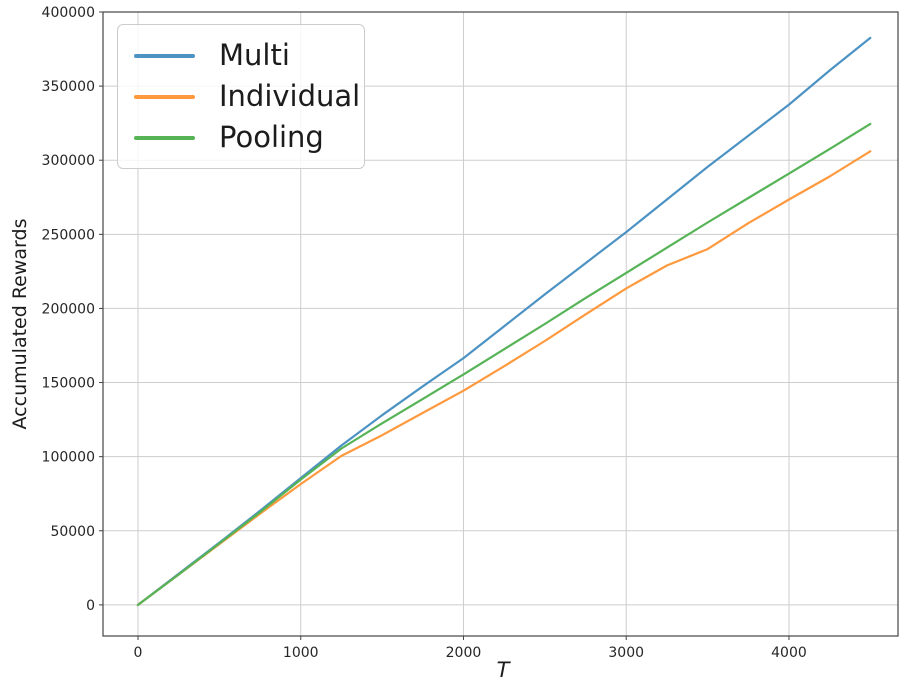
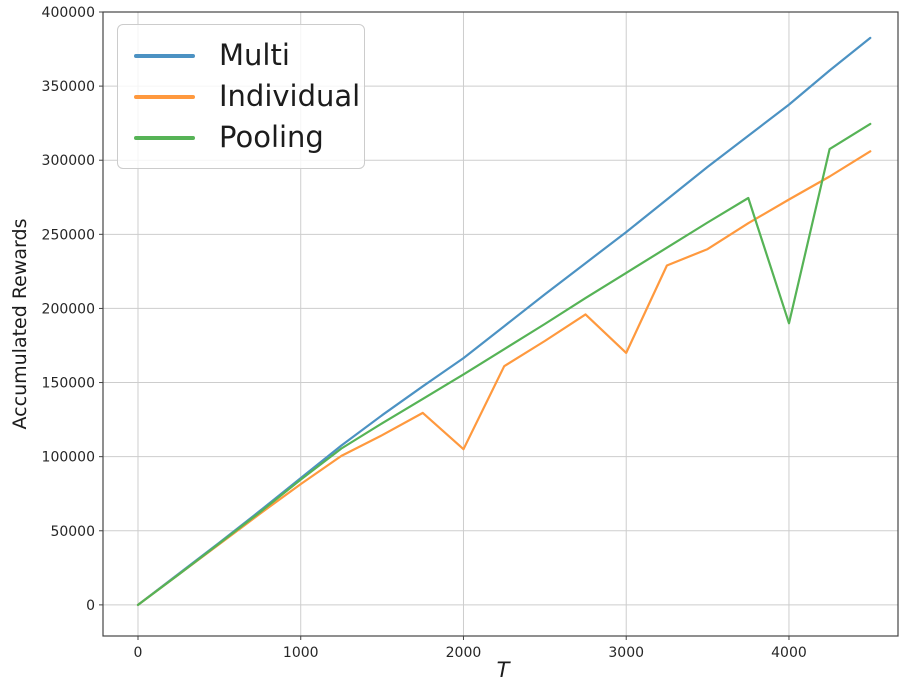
Individual/2000: 144000 -> 105000
Individual/3000: 214000 -> 170000
Pooling/4000: 291000 -> 190000
